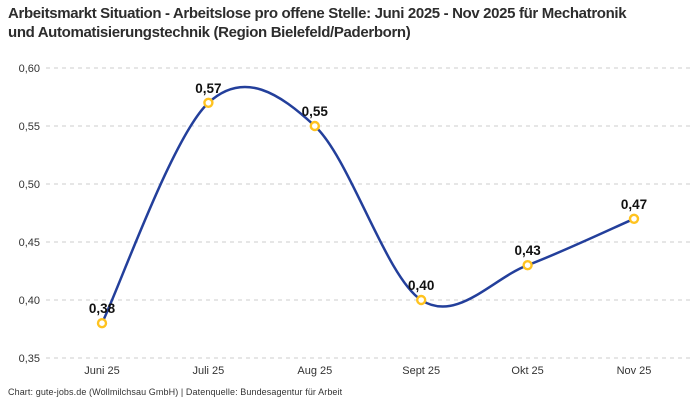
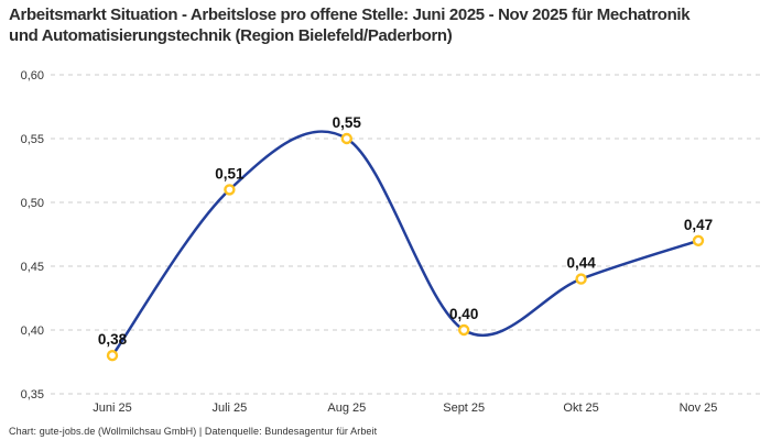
Juli 25: 0,57 -> 0,51
Okt 25: 0,43 -> 0,44
